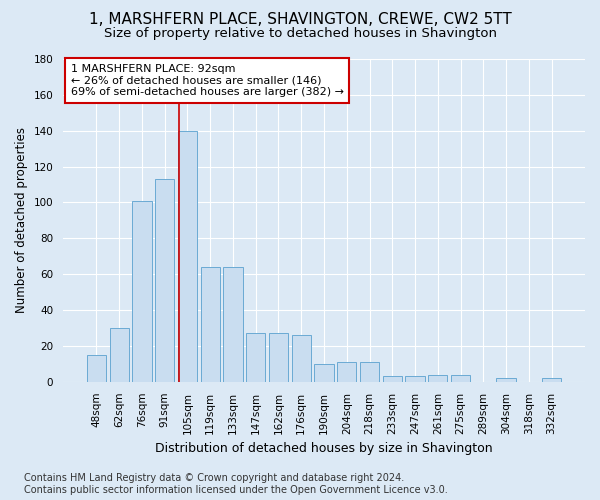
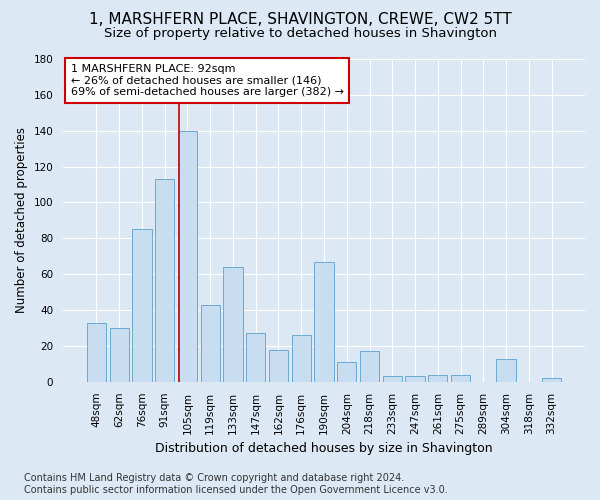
48sqm: 15 -> 33
76sqm: 101 -> 85
119sqm: 64 -> 43
162sqm: 27 -> 18
190sqm: 10 -> 67
218sqm: 11 -> 17
304sqm: 2 -> 13
